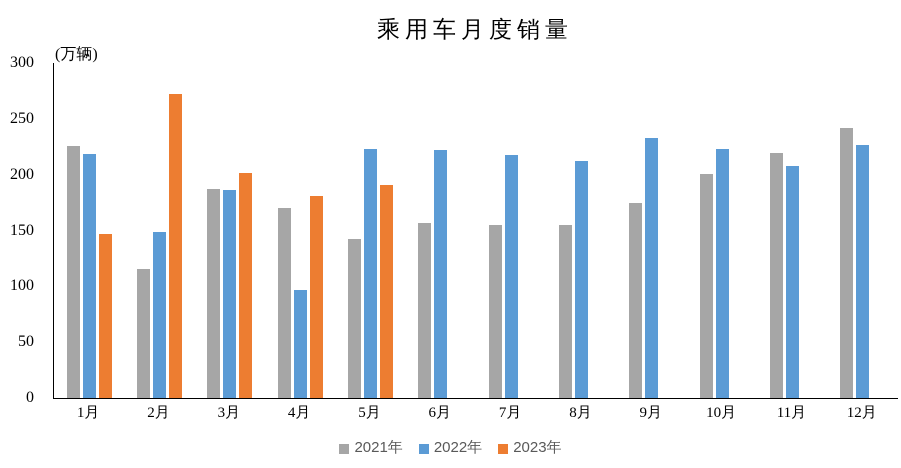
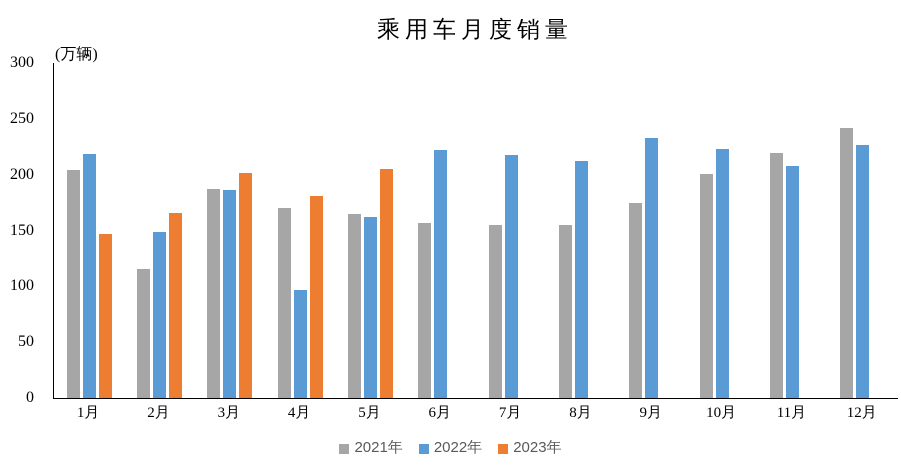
2021年/1月: 226 -> 204
2023年/2月: 272 -> 165
2021年/5月: 142 -> 165
2022年/5月: 223 -> 162
2023年/5月: 191 -> 205
